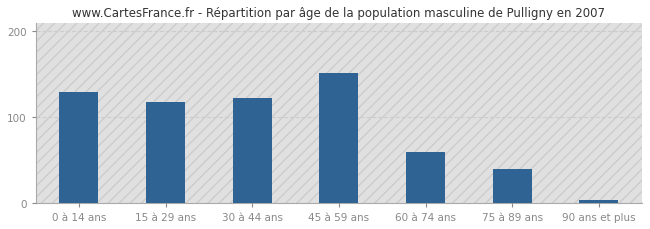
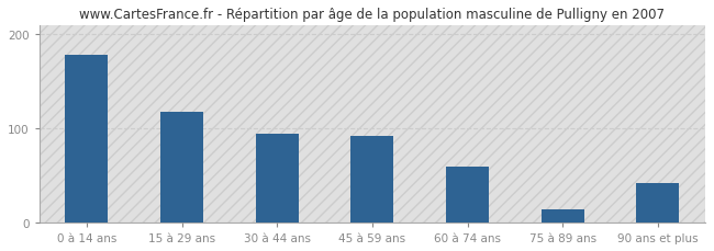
0 à 14 ans: 130 -> 178
30 à 44 ans: 122 -> 94
45 à 59 ans: 152 -> 92
75 à 89 ans: 40 -> 14
90 ans et plus: 3 -> 42
